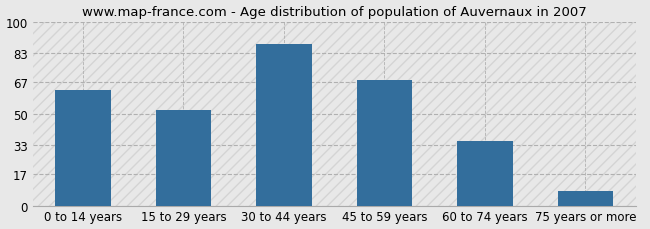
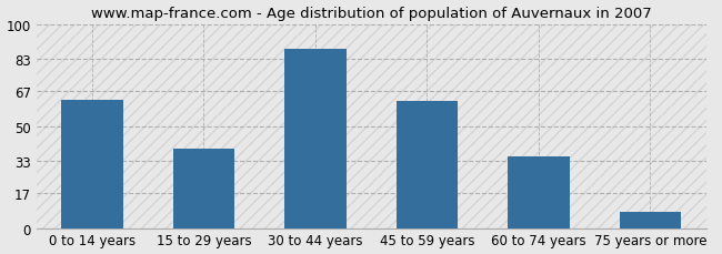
15 to 29 years: 52 -> 39
45 to 59 years: 68 -> 62
